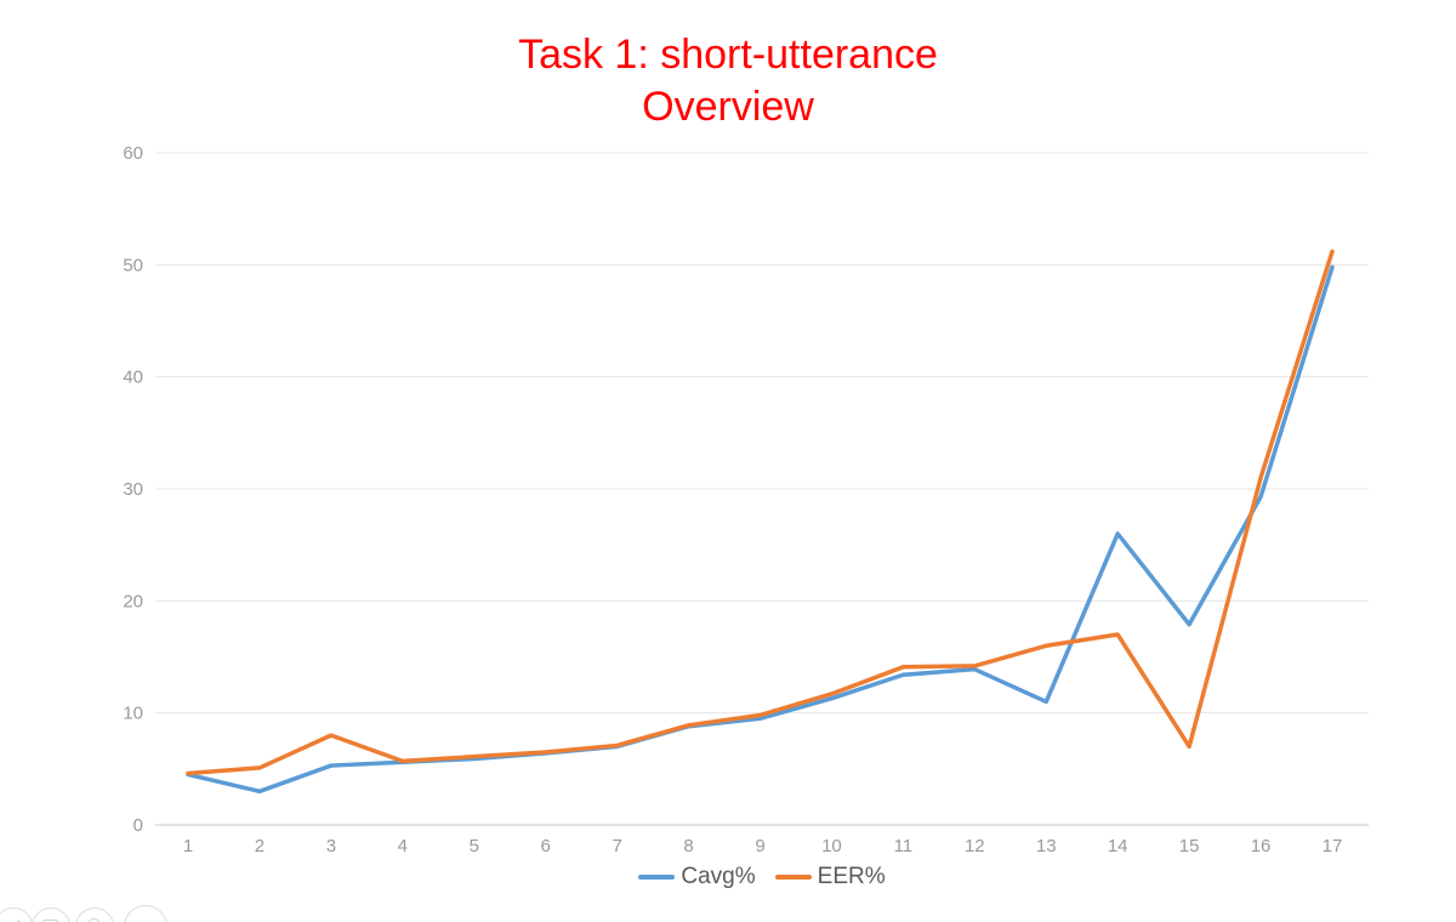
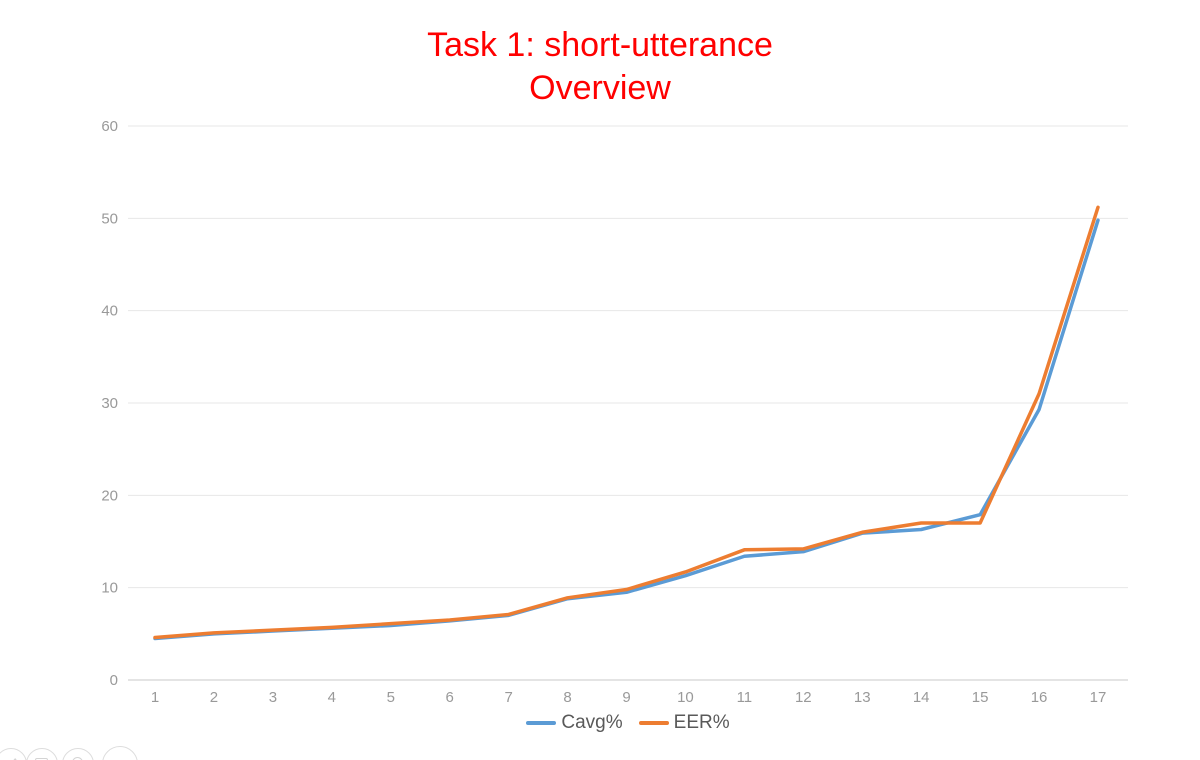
Cavg%/2: 3 -> 5
EER%/3: 8 -> 5
Cavg%/13: 11 -> 16
Cavg%/14: 26 -> 16
EER%/15: 7 -> 17
